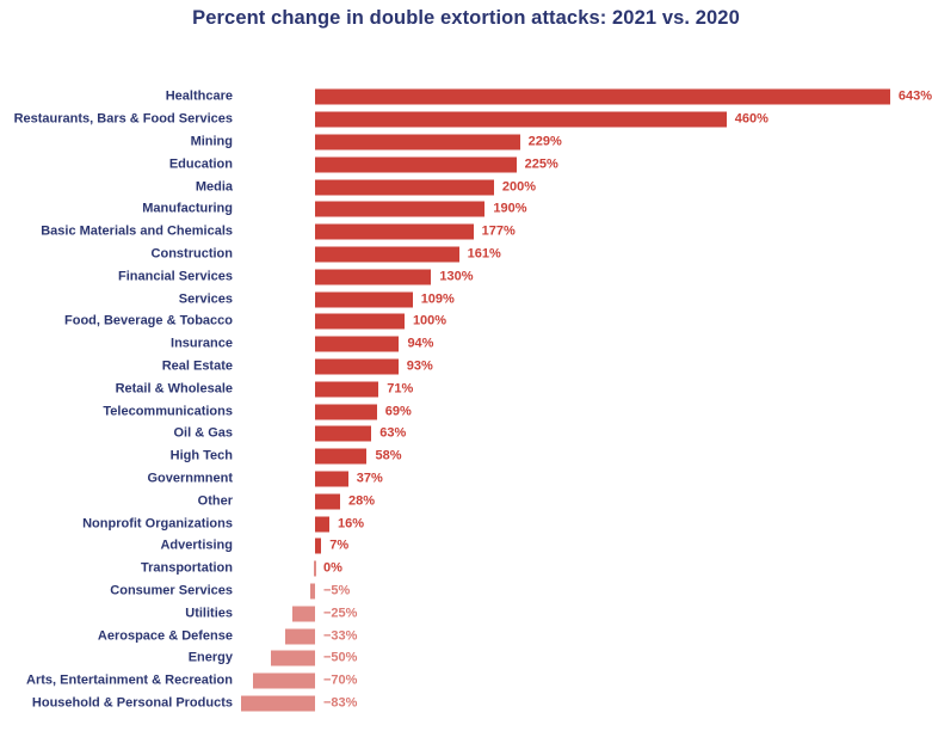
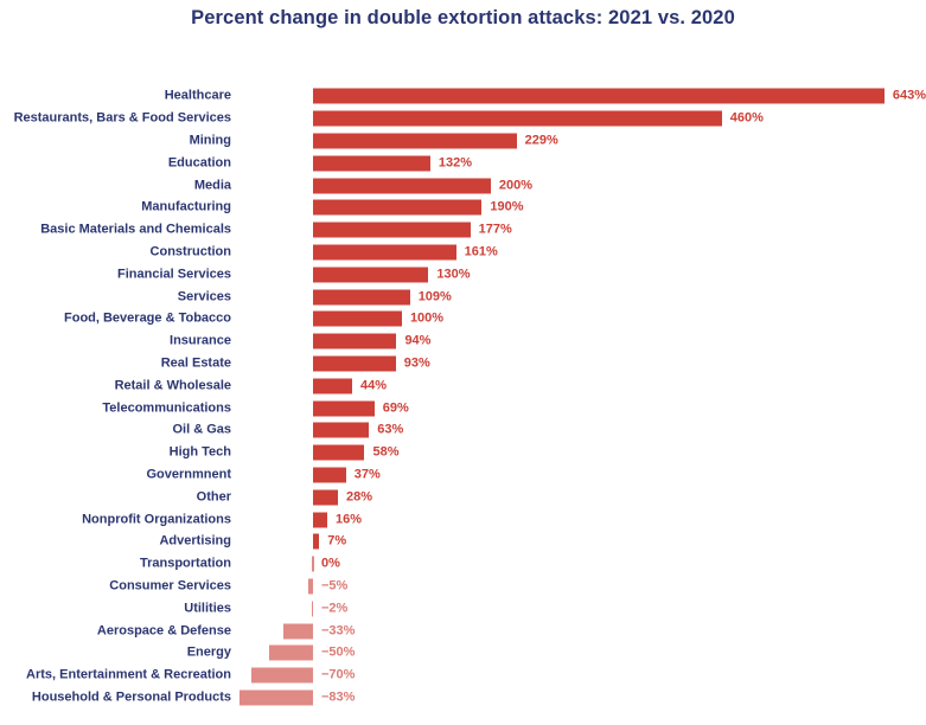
Education: 225% -> 132%
Retail & Wholesale: 71% -> 44%
Utilities: −25% -> −2%
